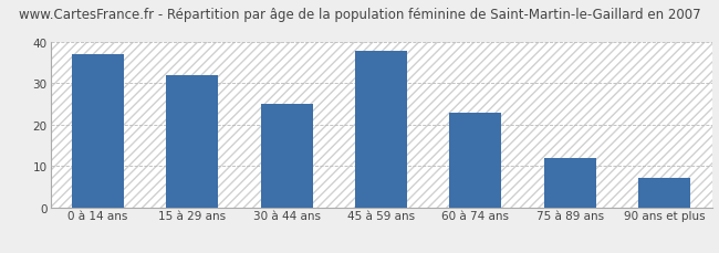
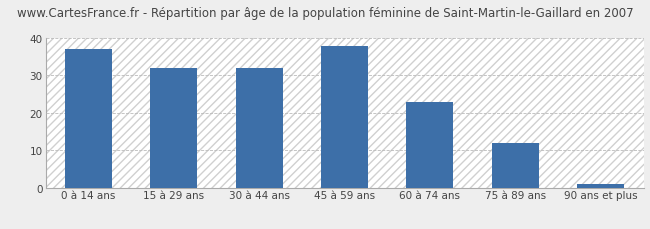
30 à 44 ans: 25 -> 32
90 ans et plus: 7 -> 1
